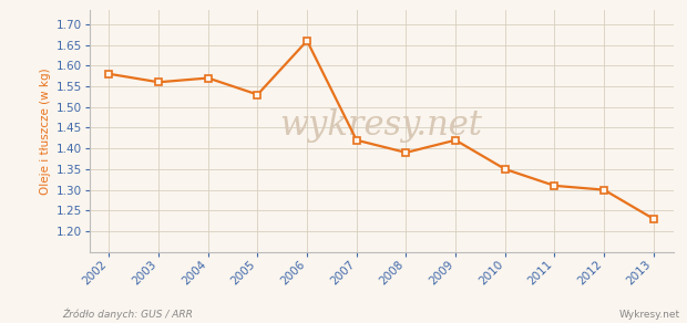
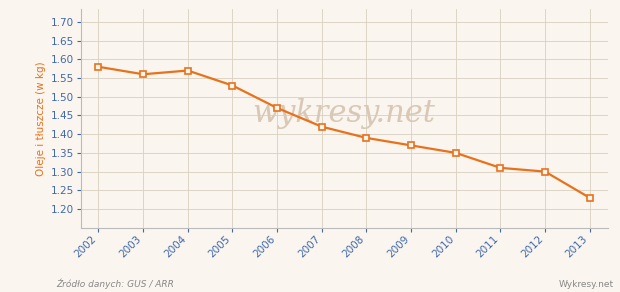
2006: 1.66 -> 1.47
2009: 1.42 -> 1.37
